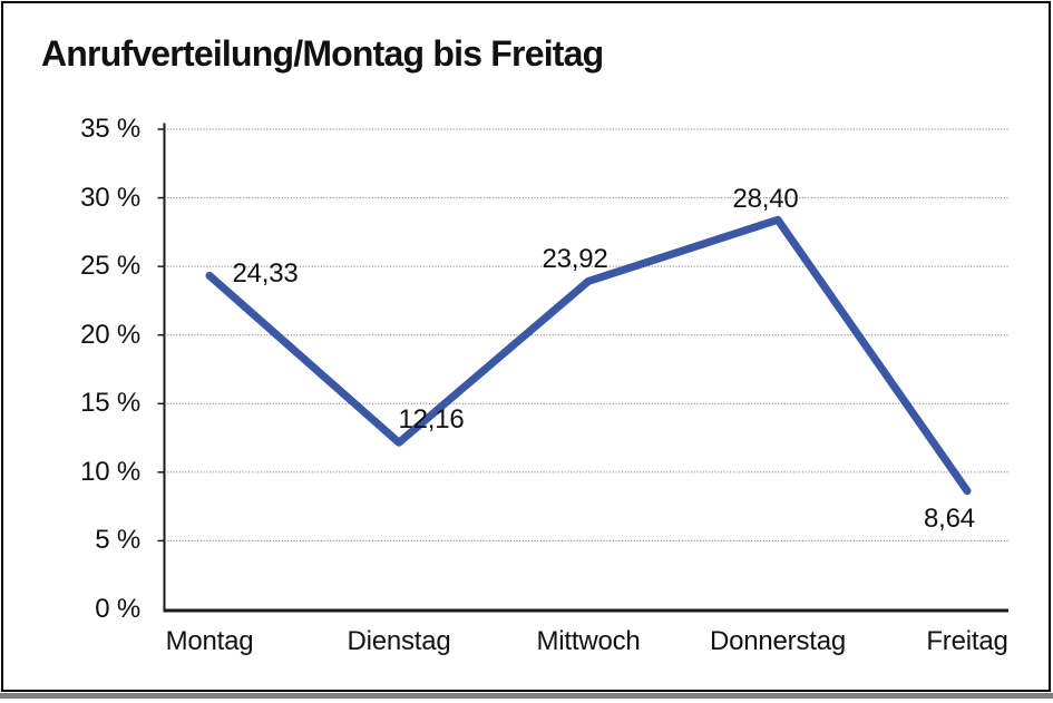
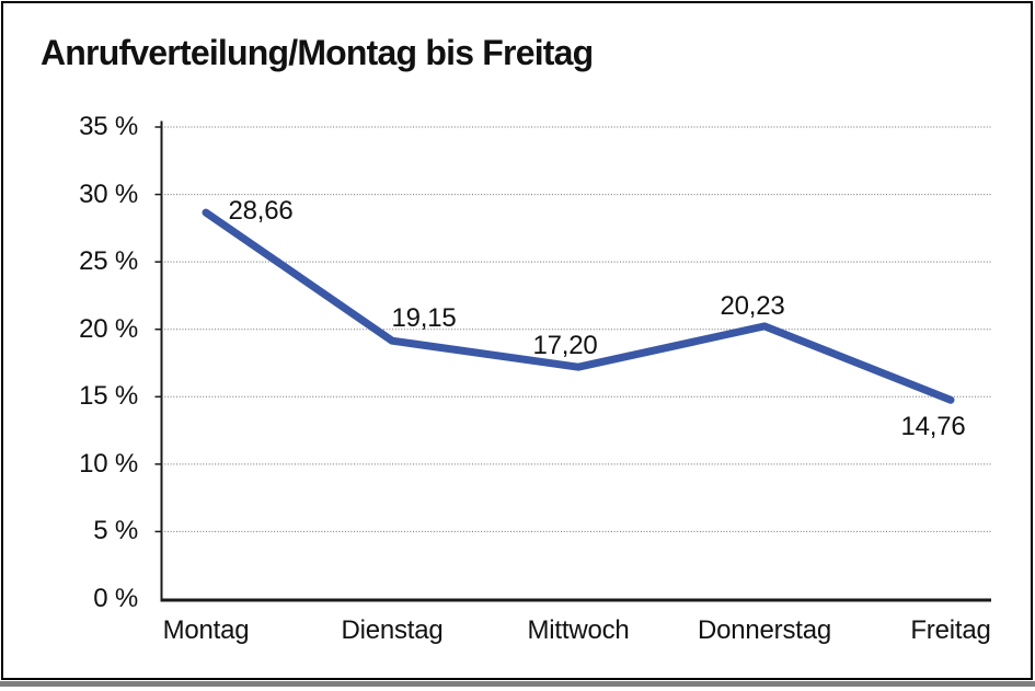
Montag: 24,33 -> 28,66
Dienstag: 12,16 -> 19,15
Mittwoch: 23,92 -> 17,20
Donnerstag: 28,40 -> 20,23
Freitag: 8,64 -> 14,76
